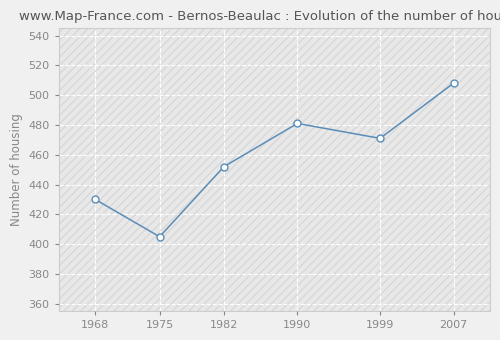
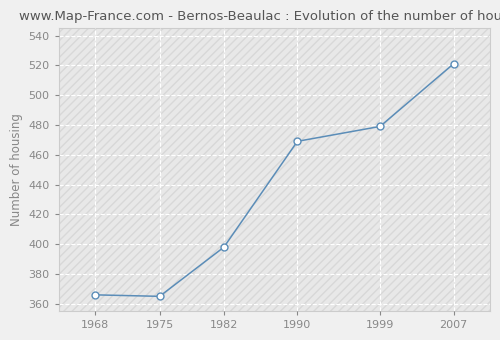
1968: 430 -> 366
1975: 405 -> 365
1982: 452 -> 398
1990: 481 -> 469
1999: 471 -> 479
2007: 508 -> 521
